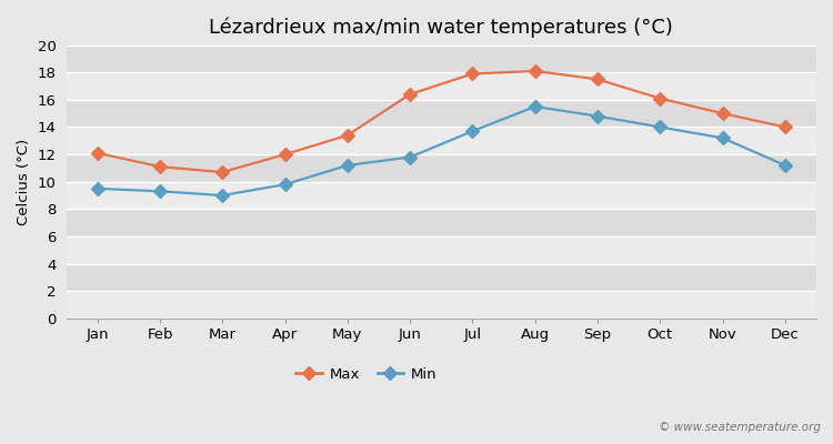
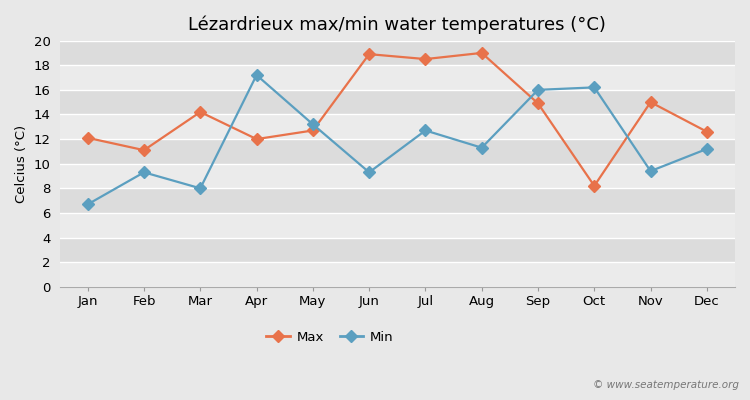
Min/Jan: 9.5 -> 6.7
Max/Mar: 10.7 -> 14.2
Min/Mar: 9.0 -> 8.0
Min/Apr: 9.8 -> 17.2
Max/May: 13.4 -> 12.7
Min/May: 11.2 -> 13.2
Max/Jun: 16.4 -> 18.9
Min/Jun: 11.8 -> 9.3
Max/Jul: 17.9 -> 18.5
Min/Jul: 13.7 -> 12.7
Max/Aug: 18.1 -> 19.0
Min/Aug: 15.5 -> 11.3
Max/Sep: 17.5 -> 14.9
Min/Sep: 14.8 -> 16.0
Max/Oct: 16.1 -> 8.2
Min/Oct: 14.0 -> 16.2
Min/Nov: 13.2 -> 9.4
Max/Dec: 14.0 -> 12.6
